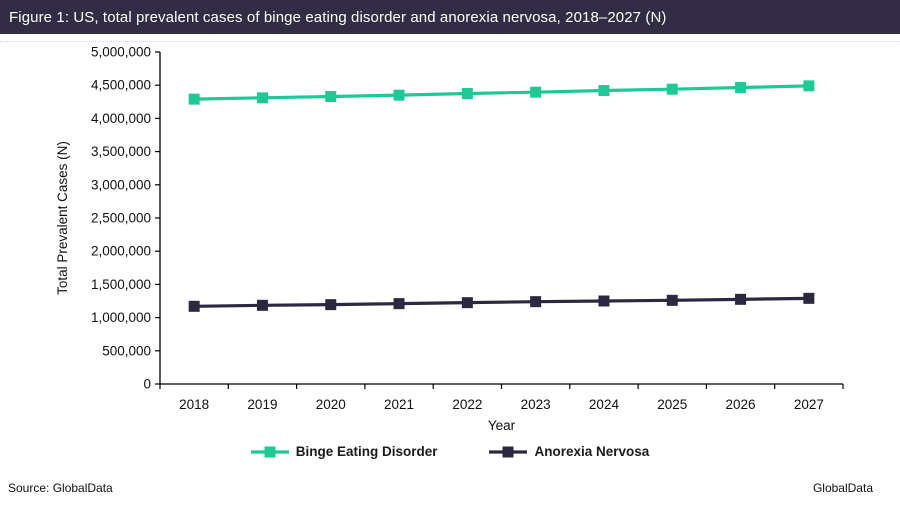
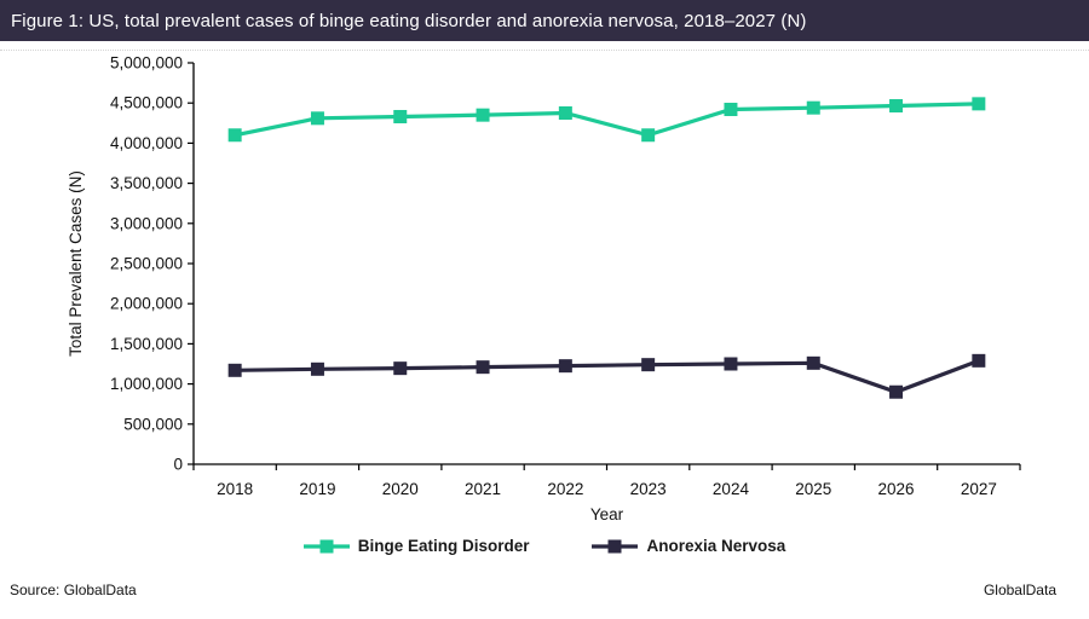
Binge Eating Disorder/2018: 4300000 -> 4100000
Binge Eating Disorder/2023: 4400000 -> 4100000
Anorexia Nervosa/2026: 1300000 -> 900000
